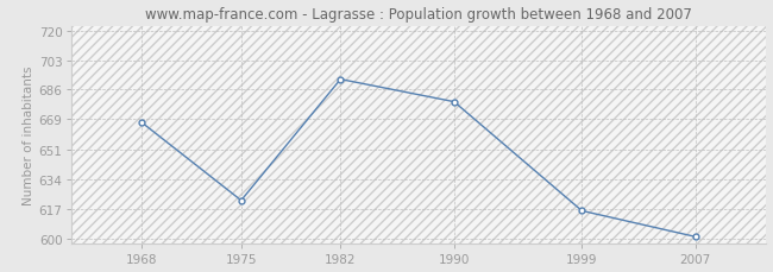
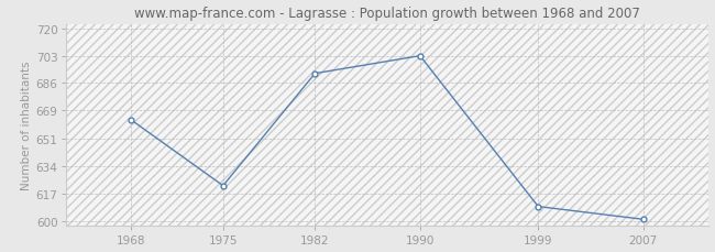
1968: 667 -> 663
1990: 679 -> 703
1999: 616 -> 609
